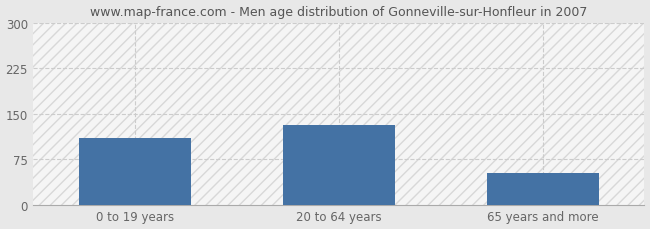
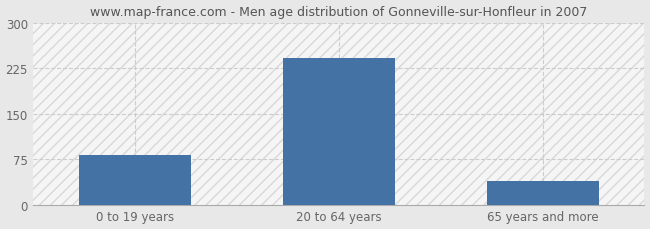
0 to 19 years: 110 -> 82
20 to 64 years: 132 -> 242
65 years and more: 52 -> 40
